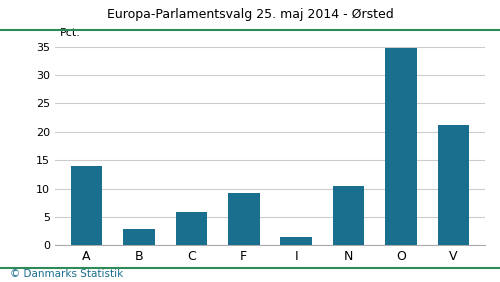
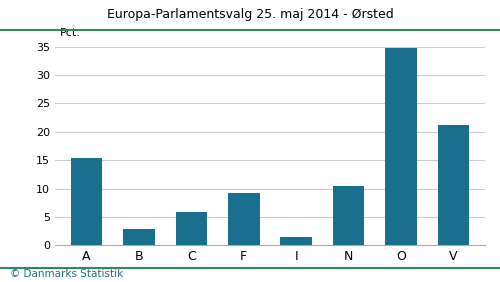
A: 14.0 -> 15.3
